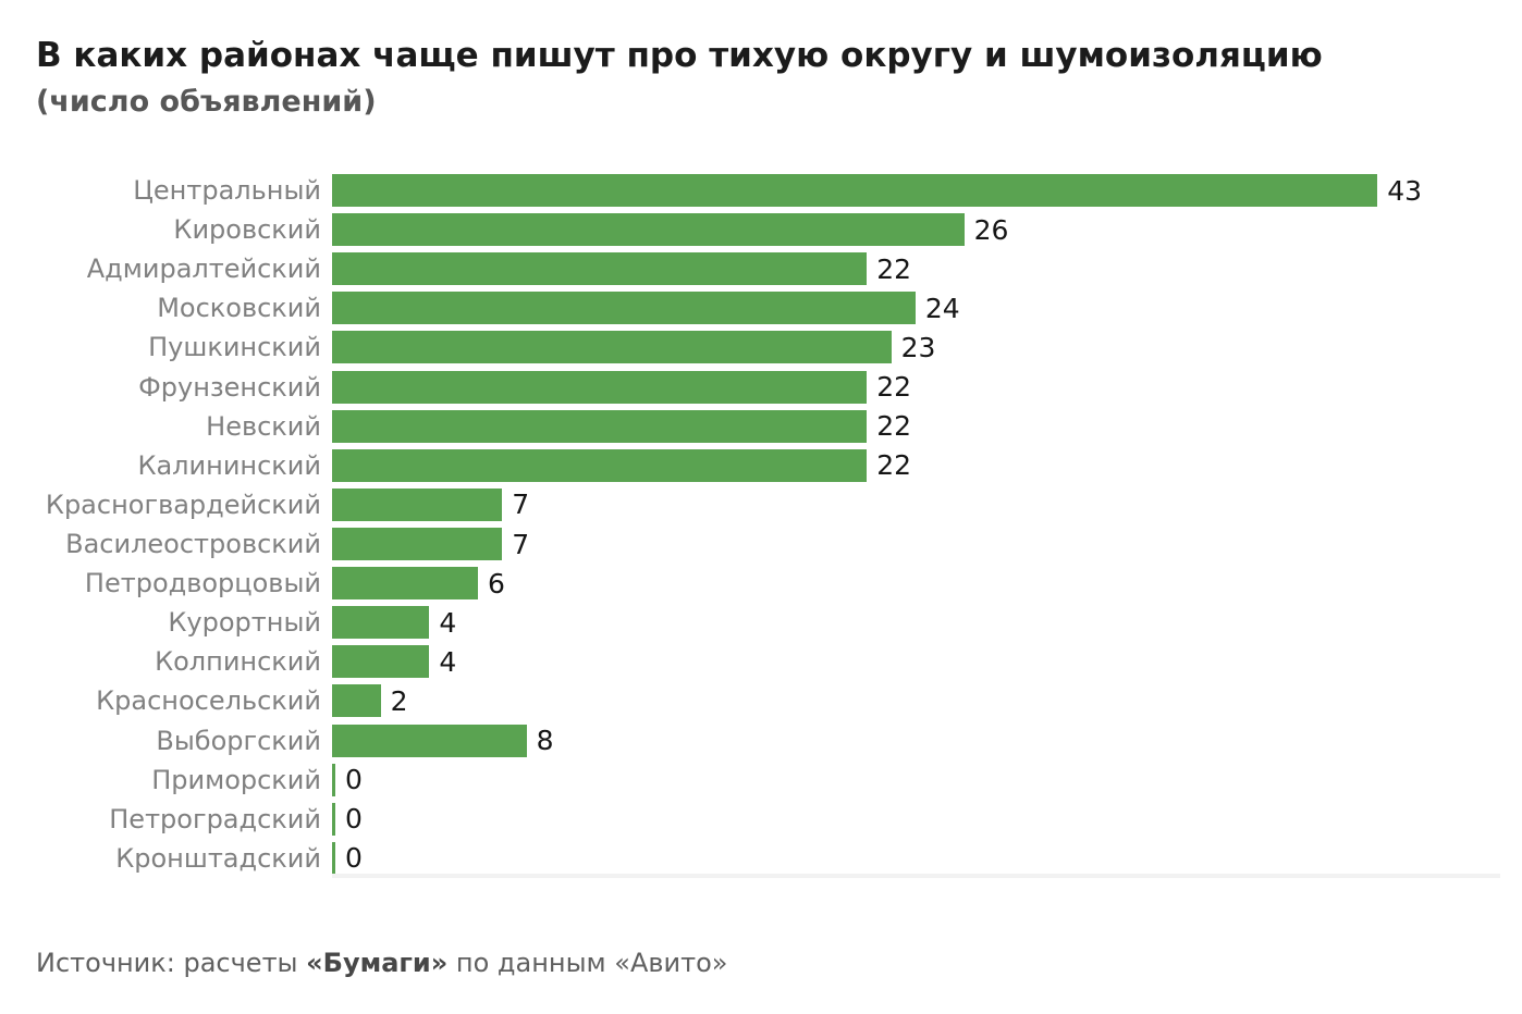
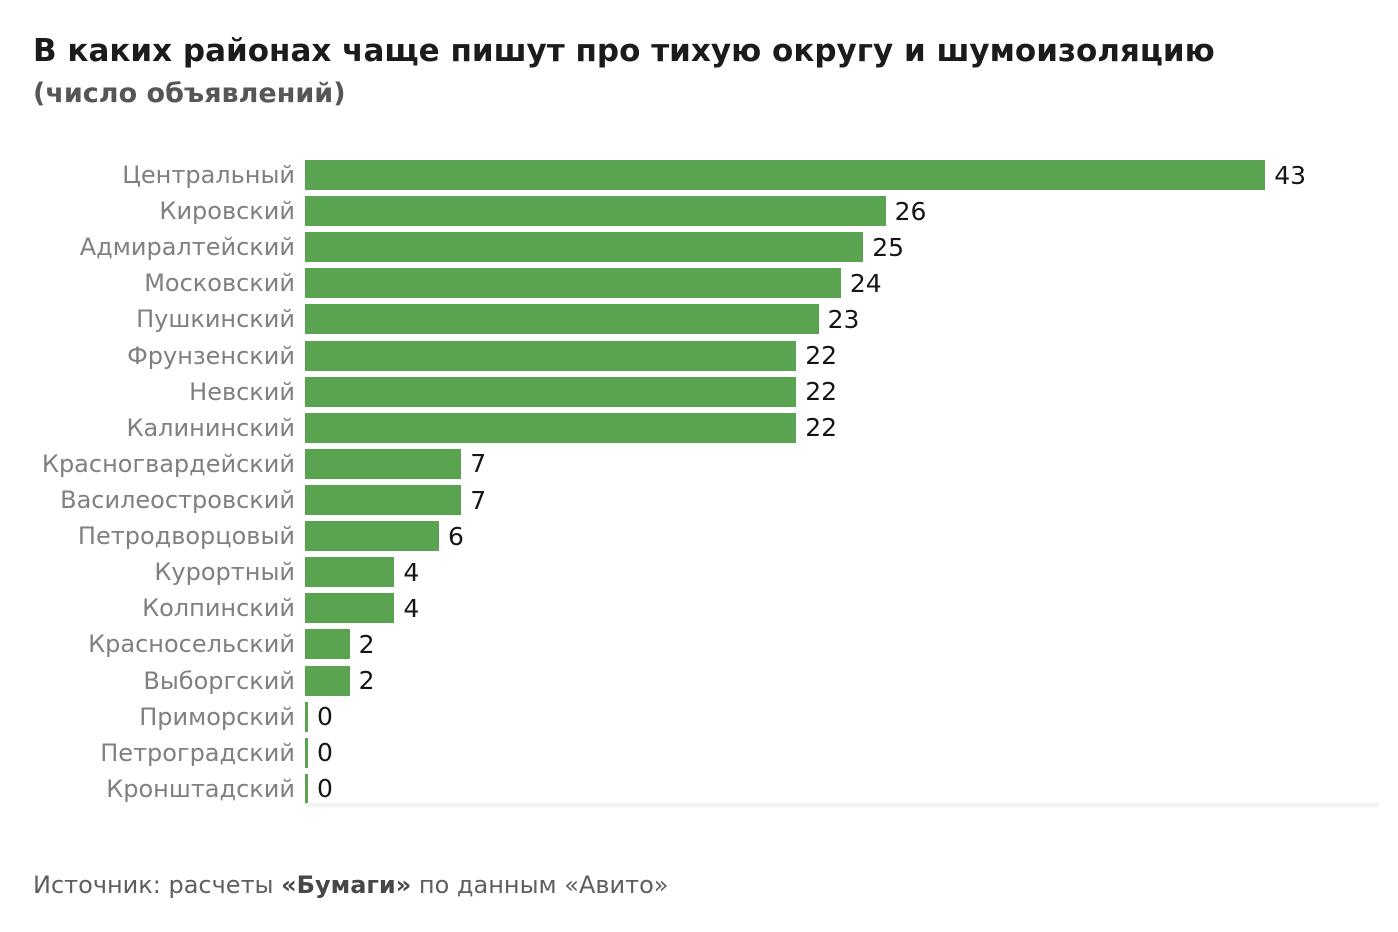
Адмиралтейский: 22 -> 25
Выборгский: 8 -> 2
